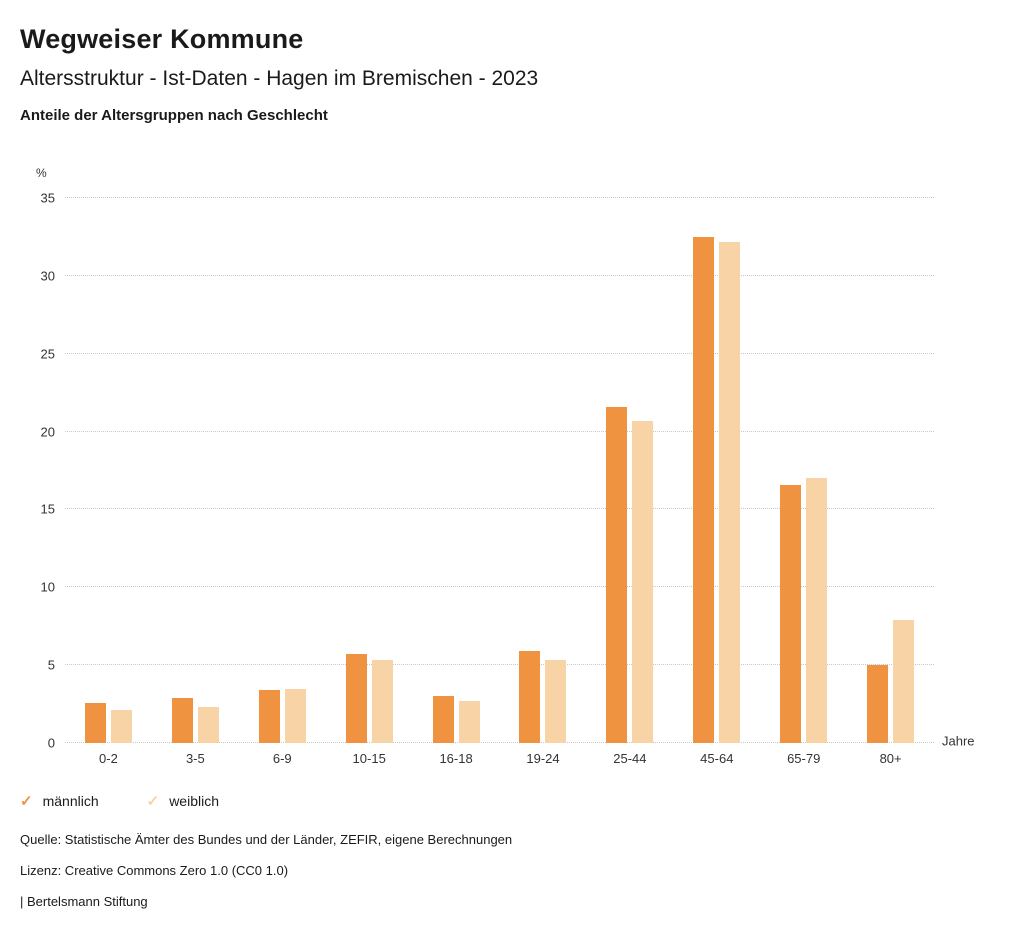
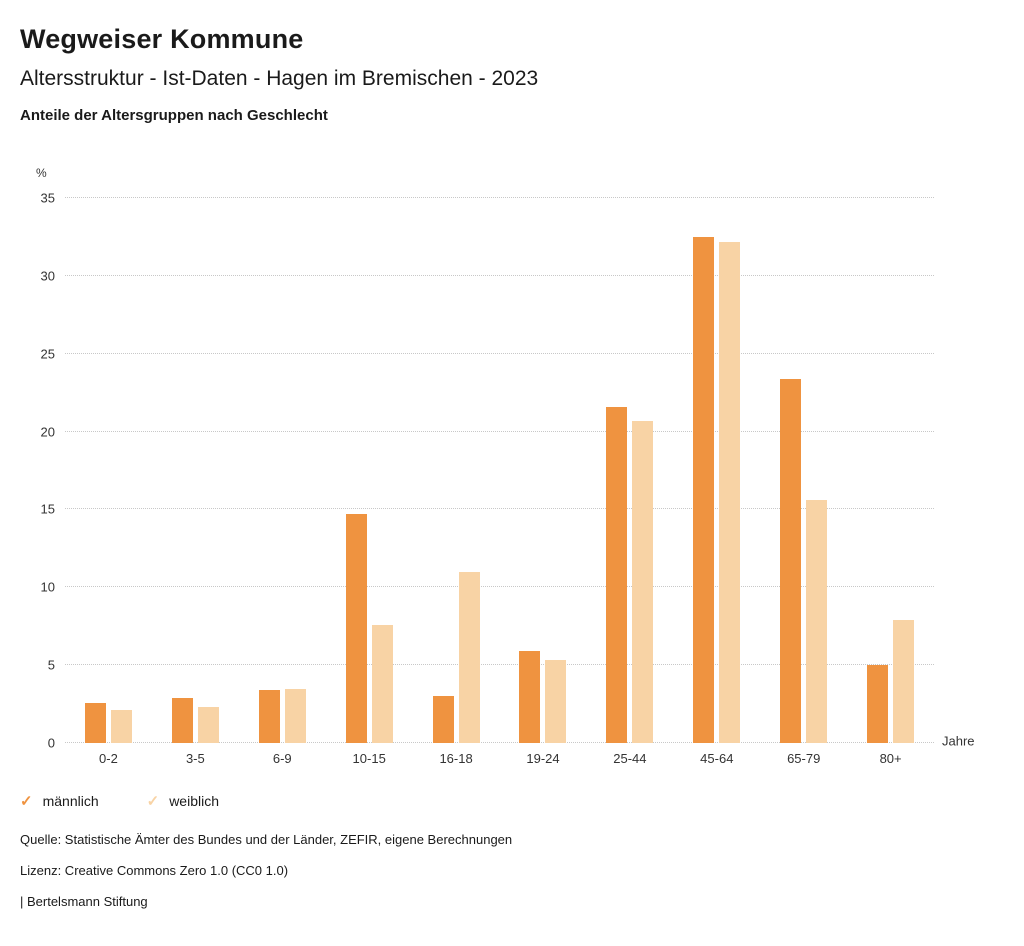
männlich/10-15: 5.7 -> 14.7
weiblich/10-15: 5.3 -> 7.6
weiblich/16-18: 2.7 -> 11.0
männlich/65-79: 16.6 -> 23.4
weiblich/65-79: 17.0 -> 15.6
